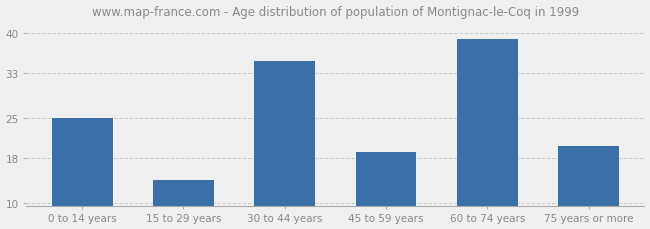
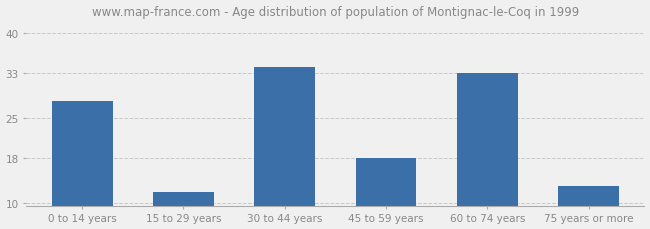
0 to 14 years: 25 -> 28
15 to 29 years: 14 -> 12
30 to 44 years: 35 -> 34
45 to 59 years: 19 -> 18
60 to 74 years: 39 -> 33
75 years or more: 20 -> 13
